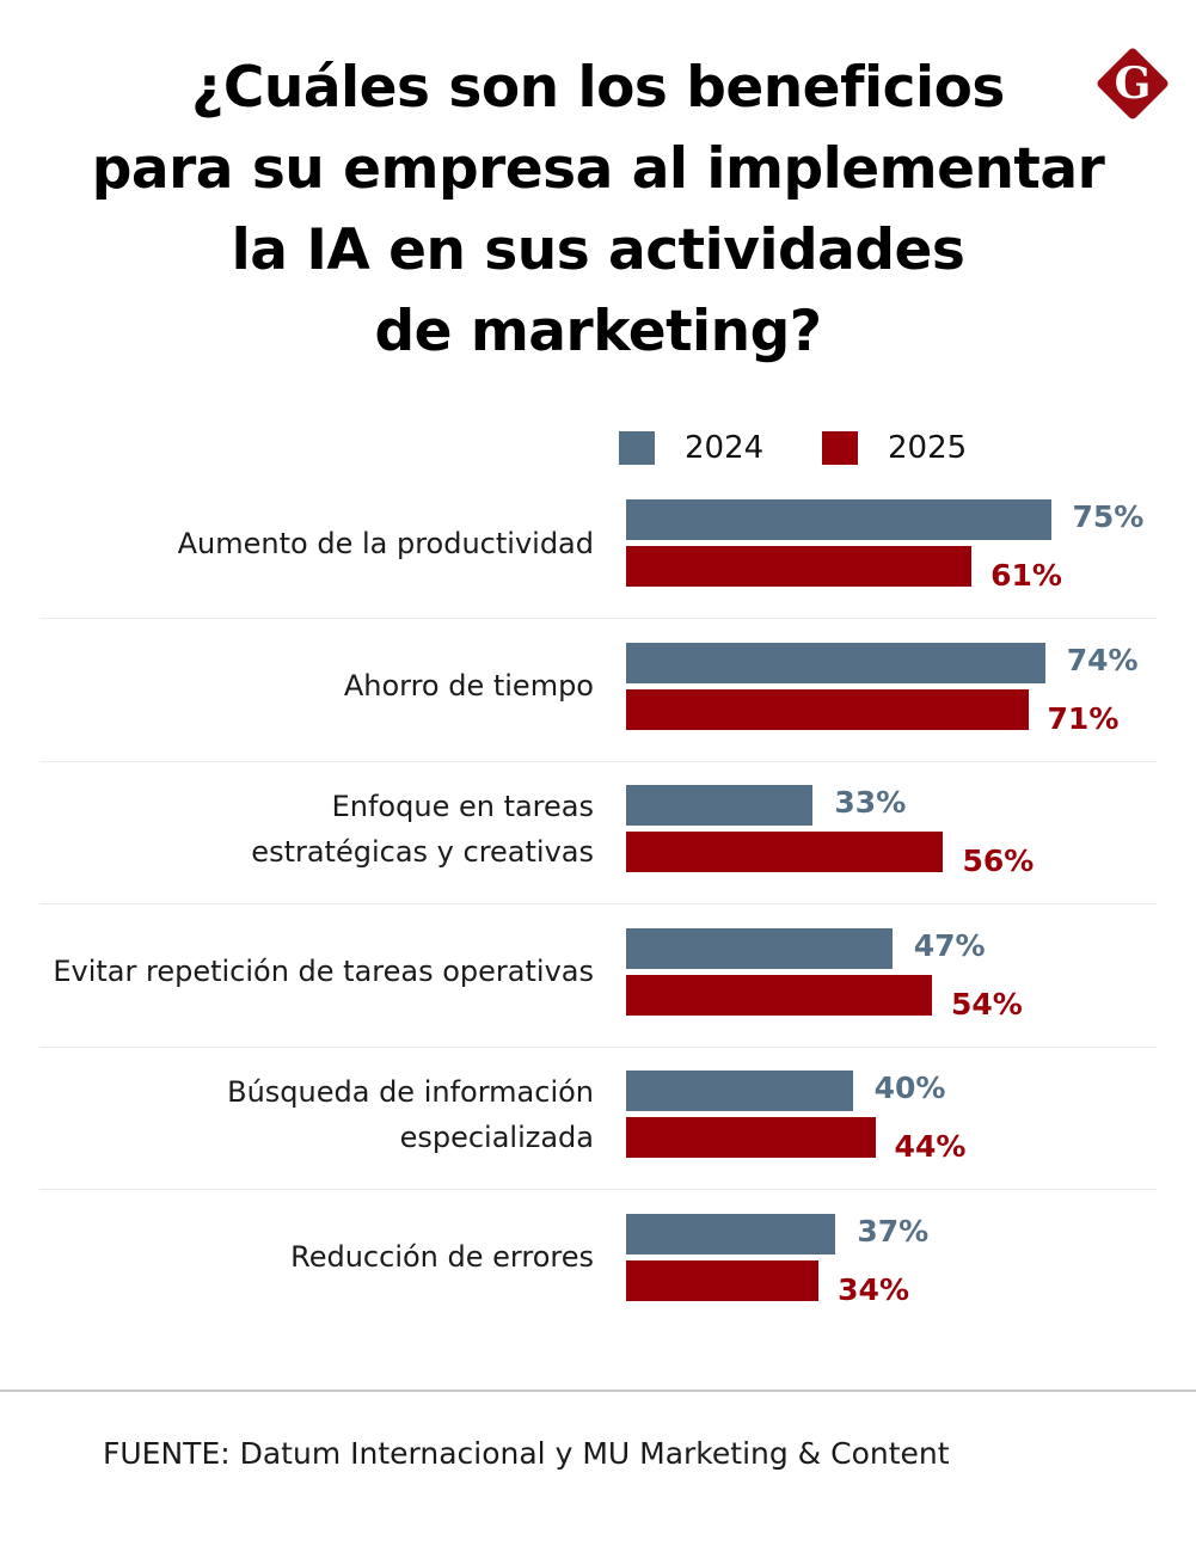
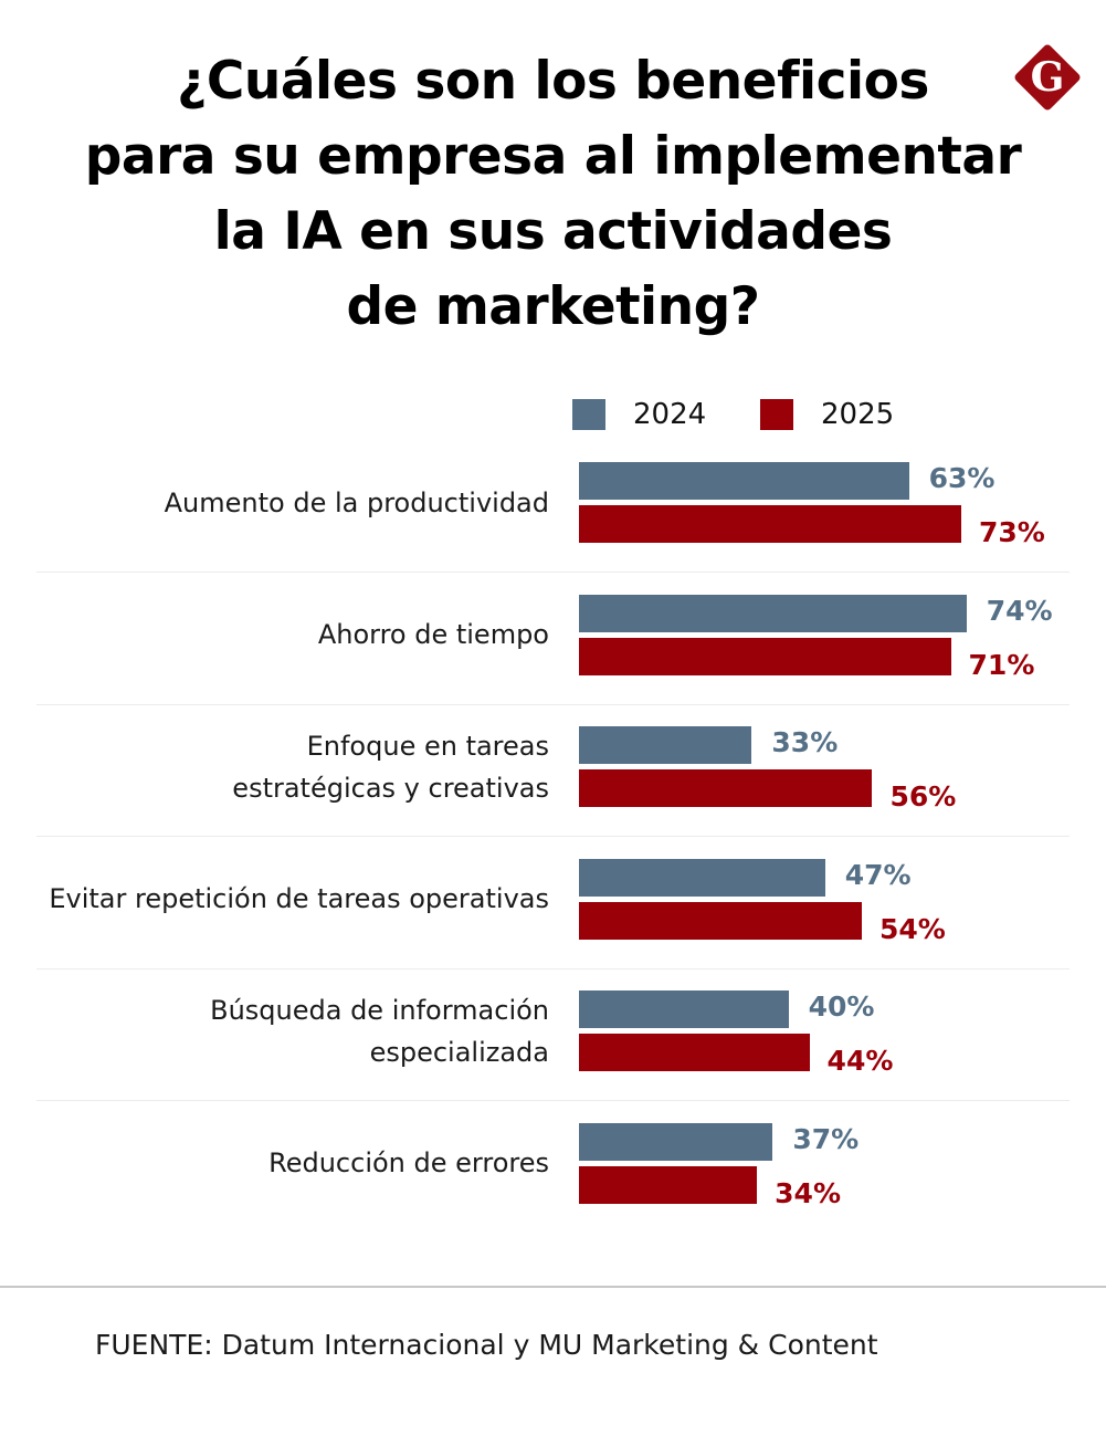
2024/Aumento de la productividad: 75% -> 63%
2025/Aumento de la productividad: 61% -> 73%
